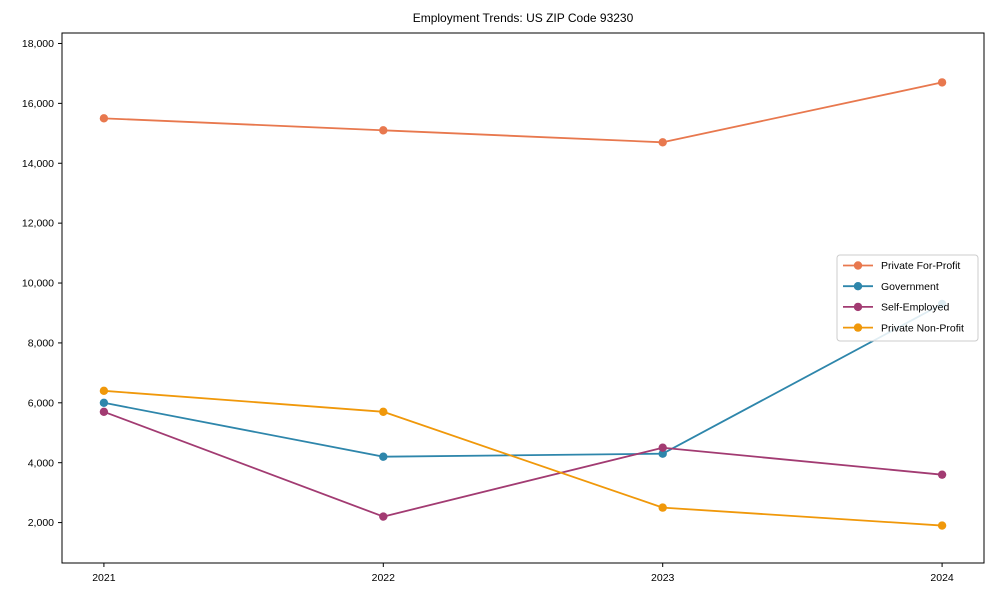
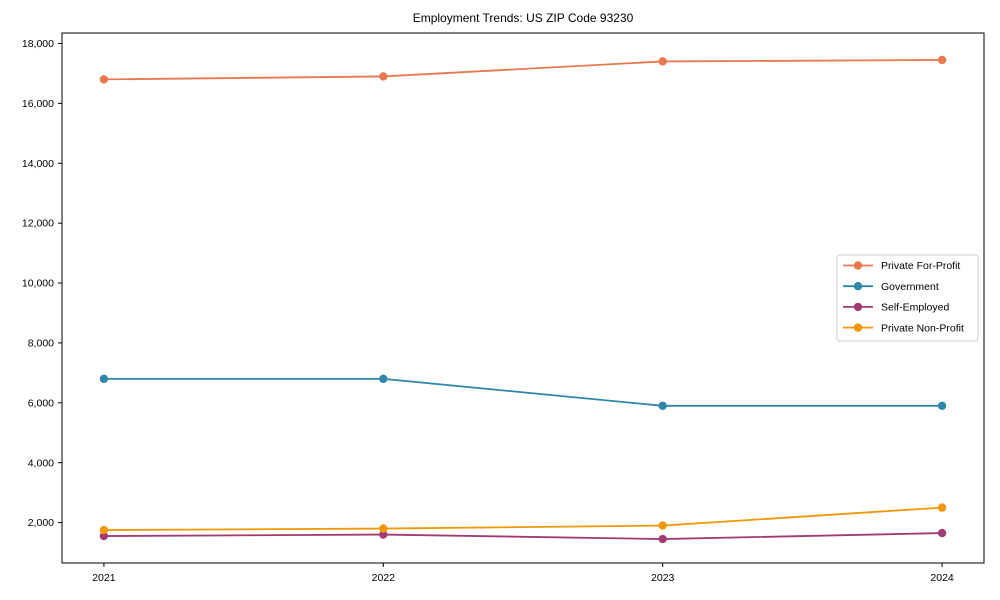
Private For-Profit/2021: 15500 -> 16800
Government/2021: 6000 -> 6800
Self-Employed/2021: 5700 -> 1600
Private Non-Profit/2021: 6400 -> 1800
Private For-Profit/2022: 15100 -> 16900
Government/2022: 4200 -> 6800
Self-Employed/2022: 2200 -> 1600
Private Non-Profit/2022: 5700 -> 1800
Private For-Profit/2023: 14700 -> 17400
Government/2023: 4300 -> 5900
Self-Employed/2023: 4500 -> 1400
Private Non-Profit/2023: 2500 -> 1900
Private For-Profit/2024: 16700 -> 17400
Government/2024: 9300 -> 5900
Self-Employed/2024: 3600 -> 1600
Private Non-Profit/2024: 1900 -> 2500
